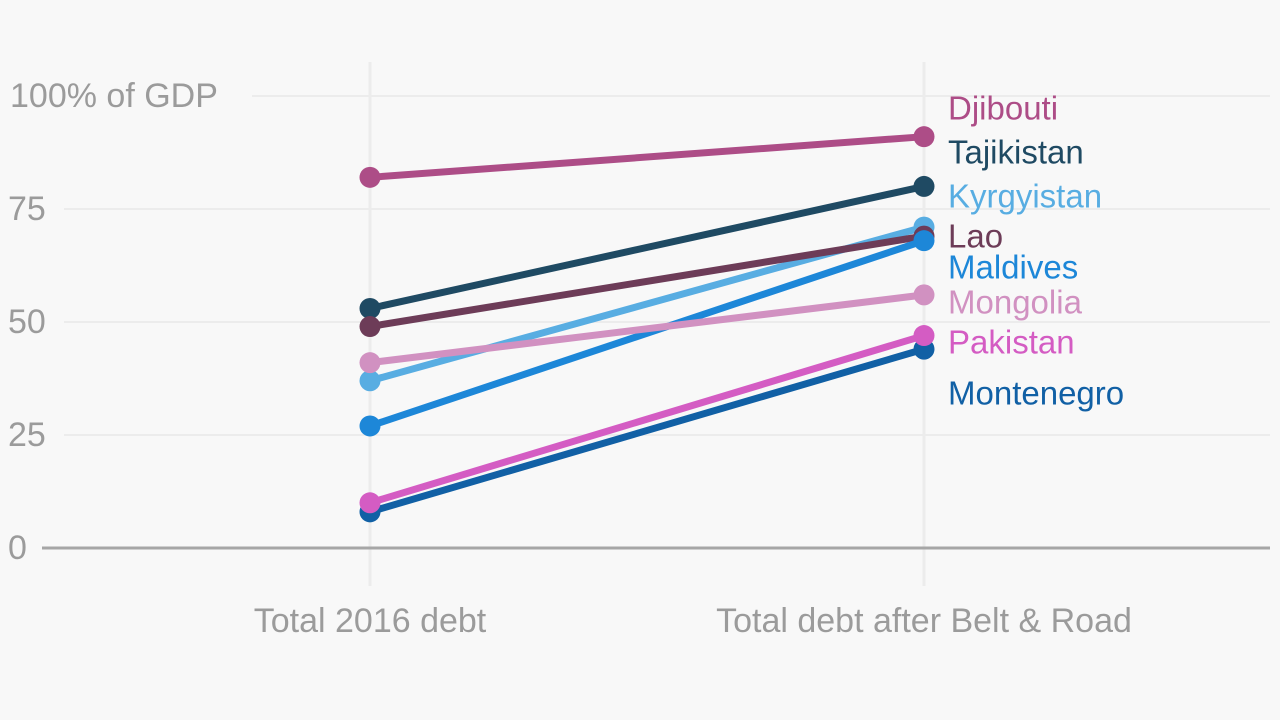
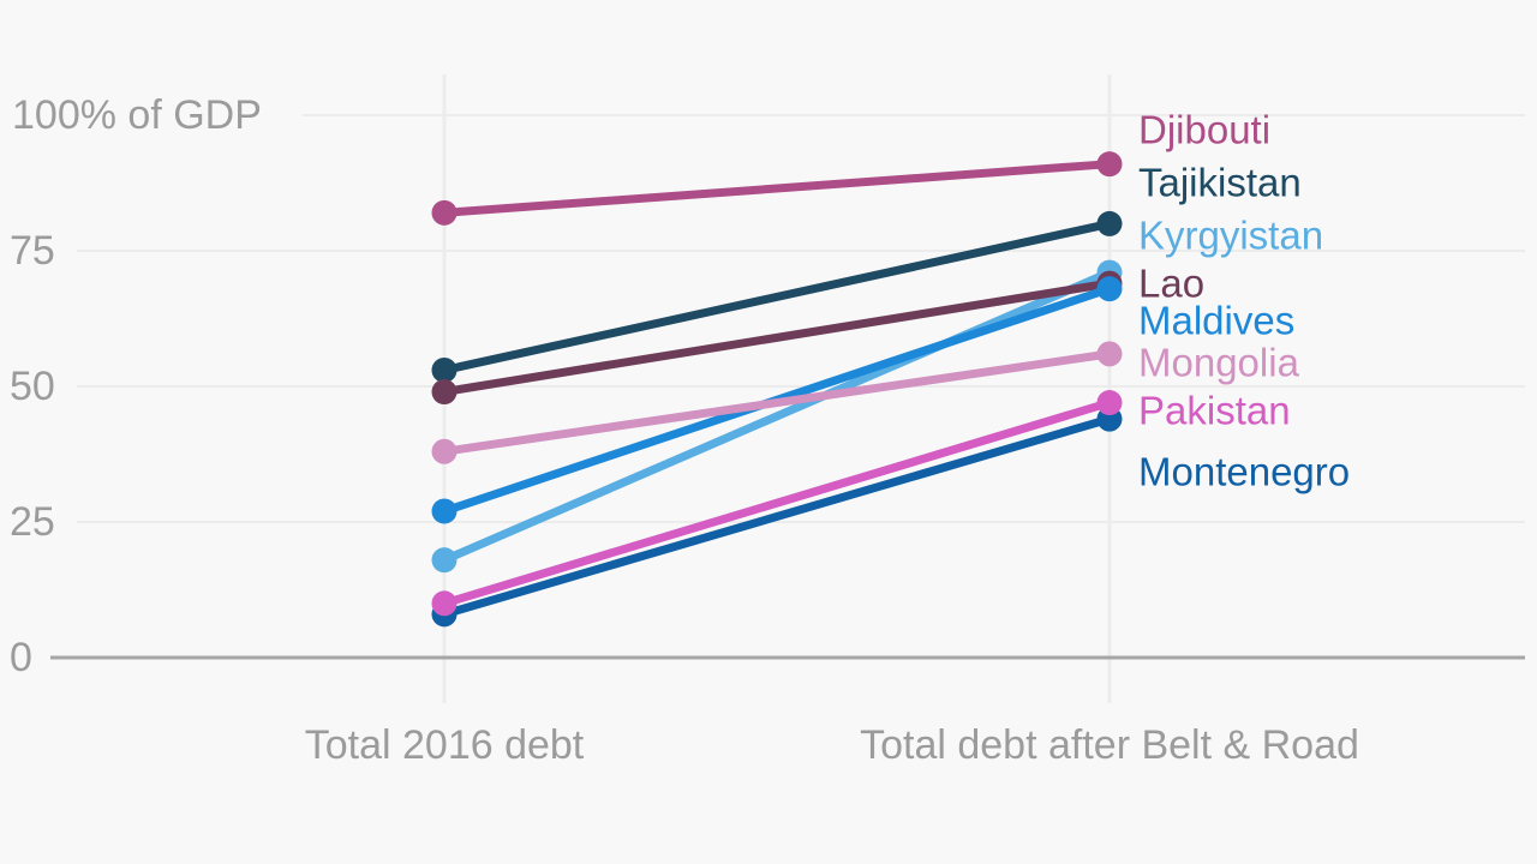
Kyrgyistan/Total 2016 debt: 37 -> 18
Mongolia/Total 2016 debt: 41 -> 38
